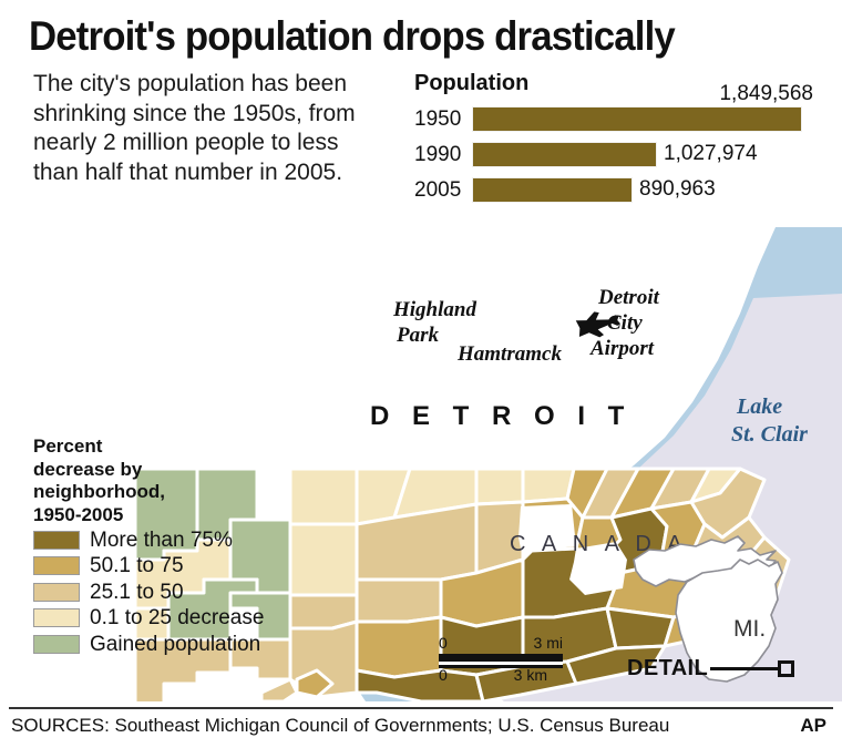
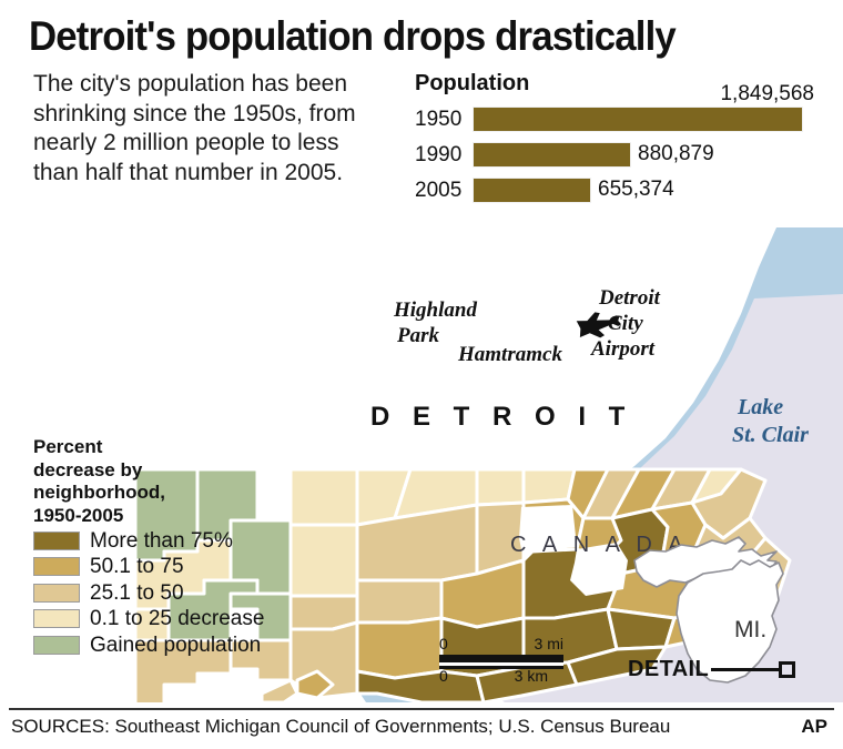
1990: 1,027,974 -> 880,879
2005: 890,963 -> 655,374
